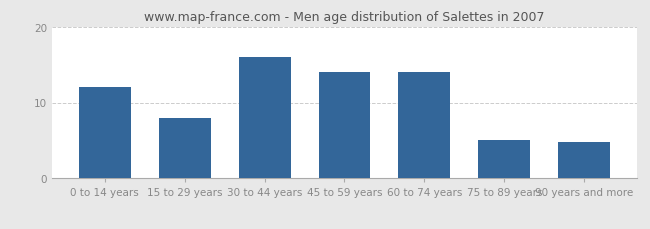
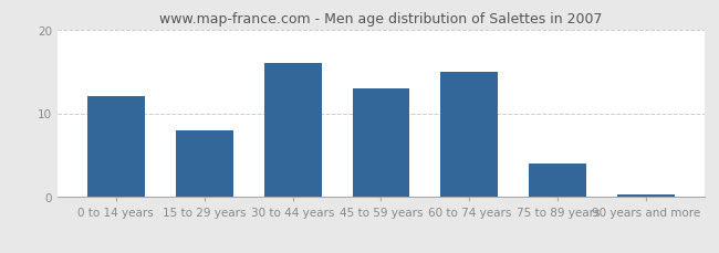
45 to 59 years: 14.0 -> 13.0
60 to 74 years: 14.0 -> 15.0
75 to 89 years: 5.0 -> 4.0
90 years and more: 4.8 -> 0.3
